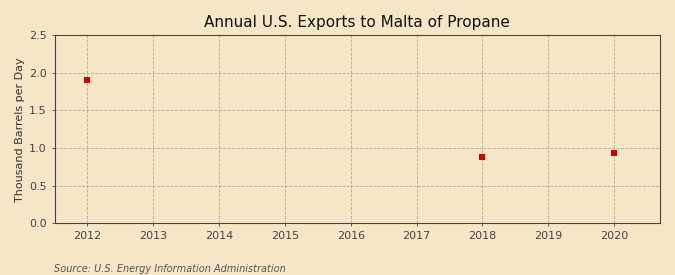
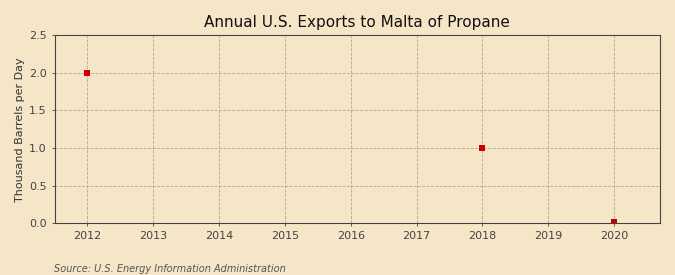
2012: 1.90 -> 2.00
2018: 0.88 -> 1.00
2020: 0.94 -> 0.02
